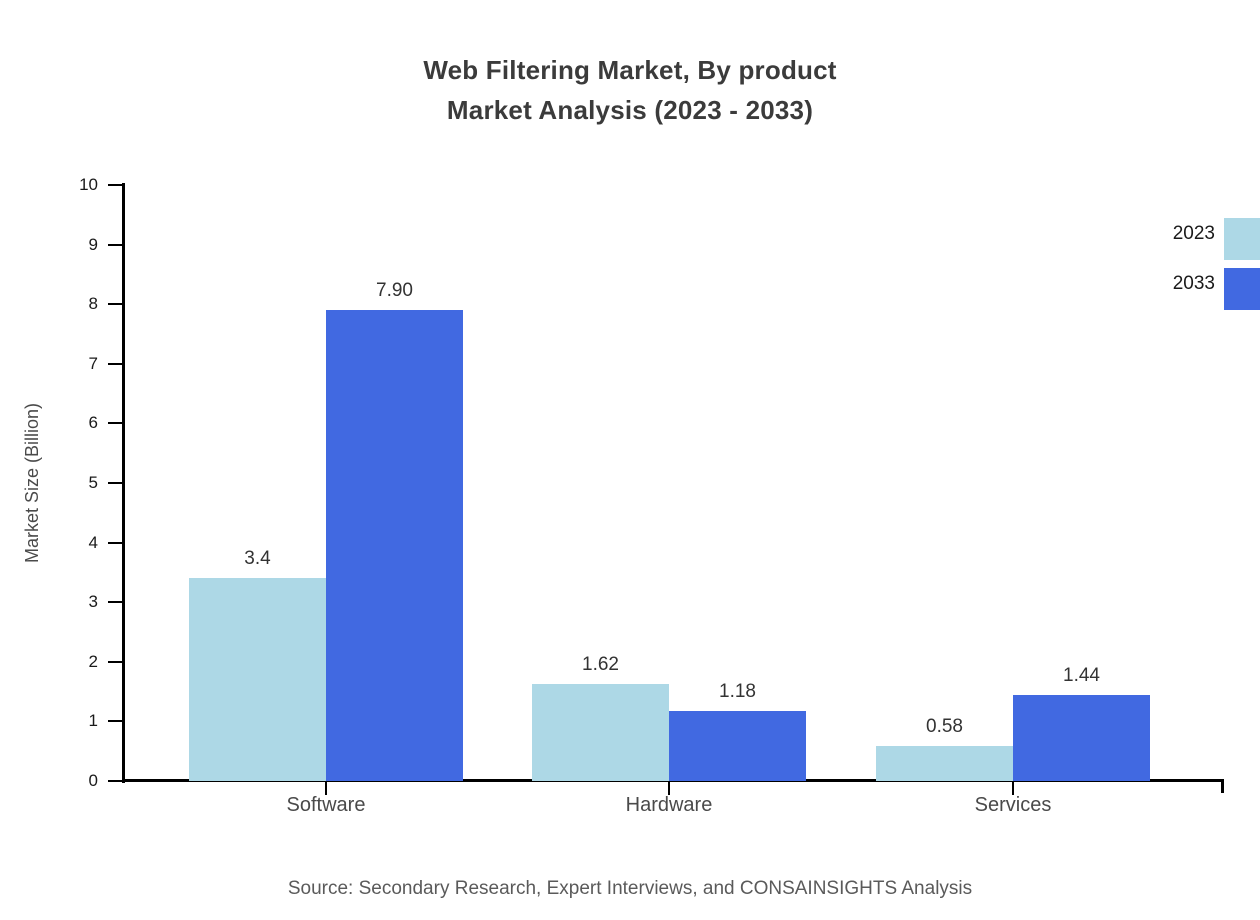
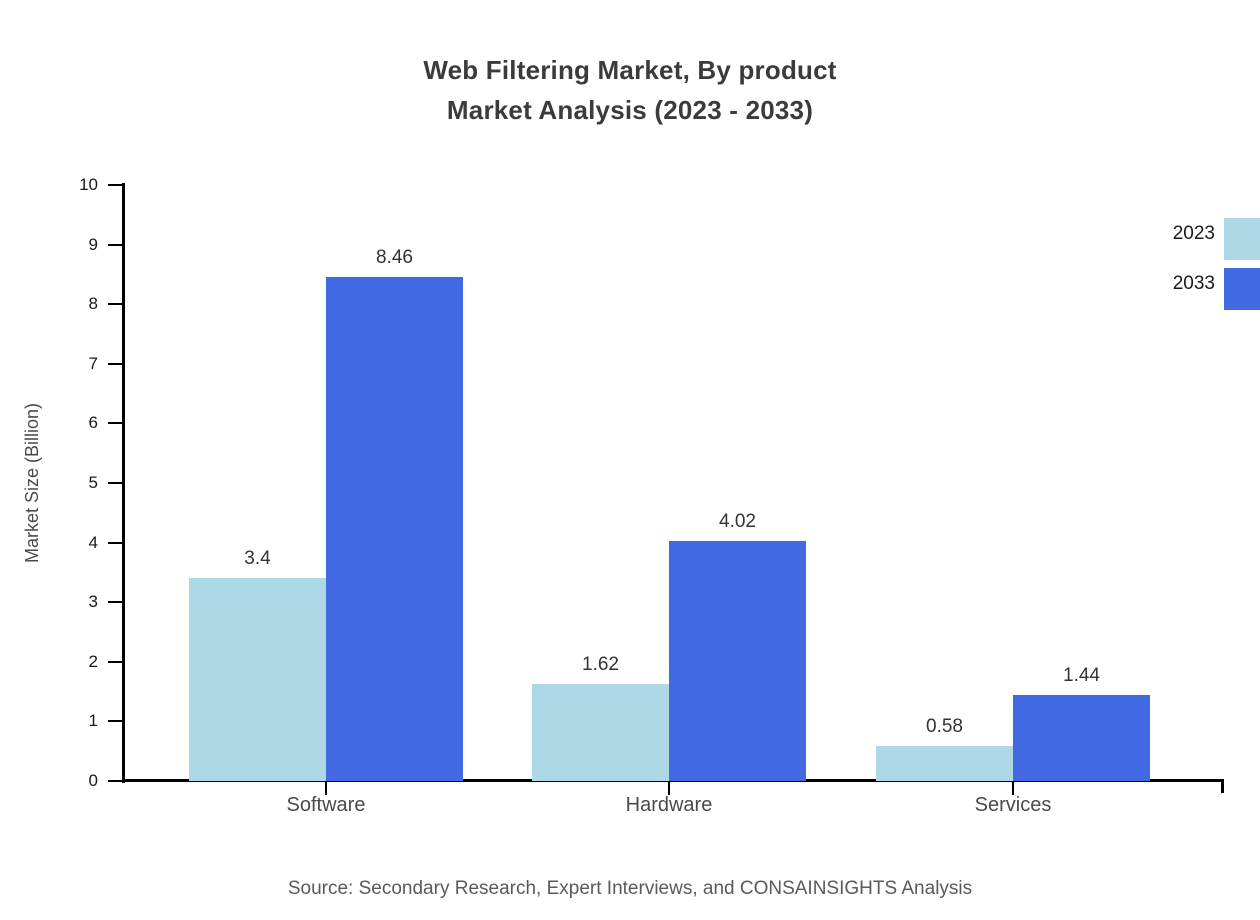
2033/Software: 7.90 -> 8.46
2033/Hardware: 1.18 -> 4.02
